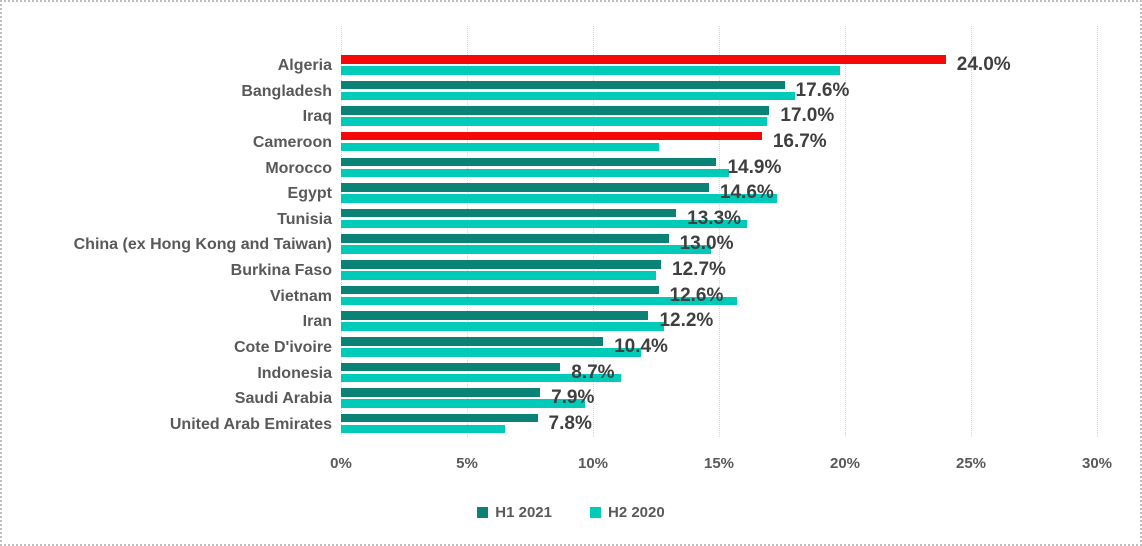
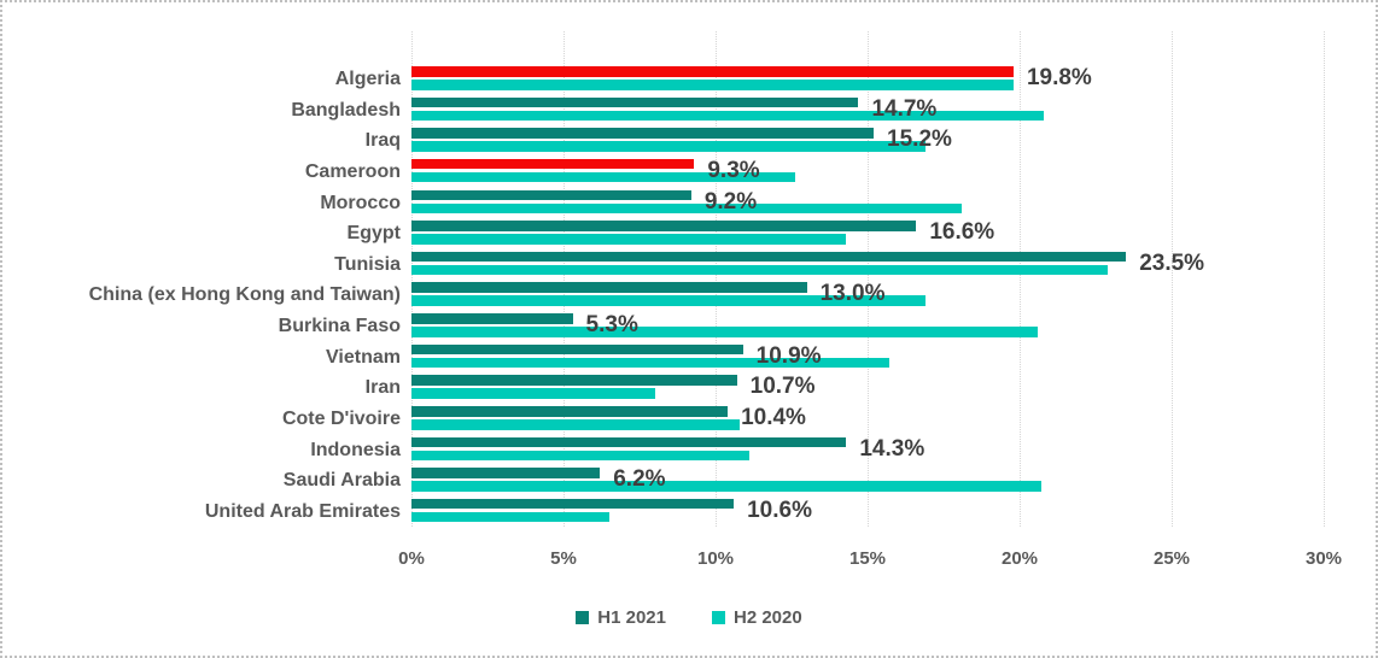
H1 2021/Algeria: 24.0% -> 19.8%
H1 2021/Bangladesh: 17.6% -> 14.7%
H2 2020/Bangladesh: 18.0% -> 20.8%
H1 2021/Iraq: 17.0% -> 15.2%
H1 2021/Cameroon: 16.7% -> 9.3%
H1 2021/Morocco: 14.9% -> 9.2%
H2 2020/Morocco: 15.4% -> 18.1%
H1 2021/Egypt: 14.6% -> 16.6%
H2 2020/Egypt: 17.3% -> 14.3%
H1 2021/Tunisia: 13.3% -> 23.5%
H2 2020/Tunisia: 16.1% -> 22.9%
H2 2020/China (ex Hong Kong and Taiwan): 14.7% -> 16.9%
H1 2021/Burkina Faso: 12.7% -> 5.3%
H2 2020/Burkina Faso: 12.5% -> 20.6%
H1 2021/Vietnam: 12.6% -> 10.9%
H1 2021/Iran: 12.2% -> 10.7%
H2 2020/Iran: 12.8% -> 8.0%
H2 2020/Cote D'ivoire: 11.9% -> 10.8%
H1 2021/Indonesia: 8.7% -> 14.3%
H1 2021/Saudi Arabia: 7.9% -> 6.2%
H2 2020/Saudi Arabia: 9.7% -> 20.7%
H1 2021/United Arab Emirates: 7.8% -> 10.6%
